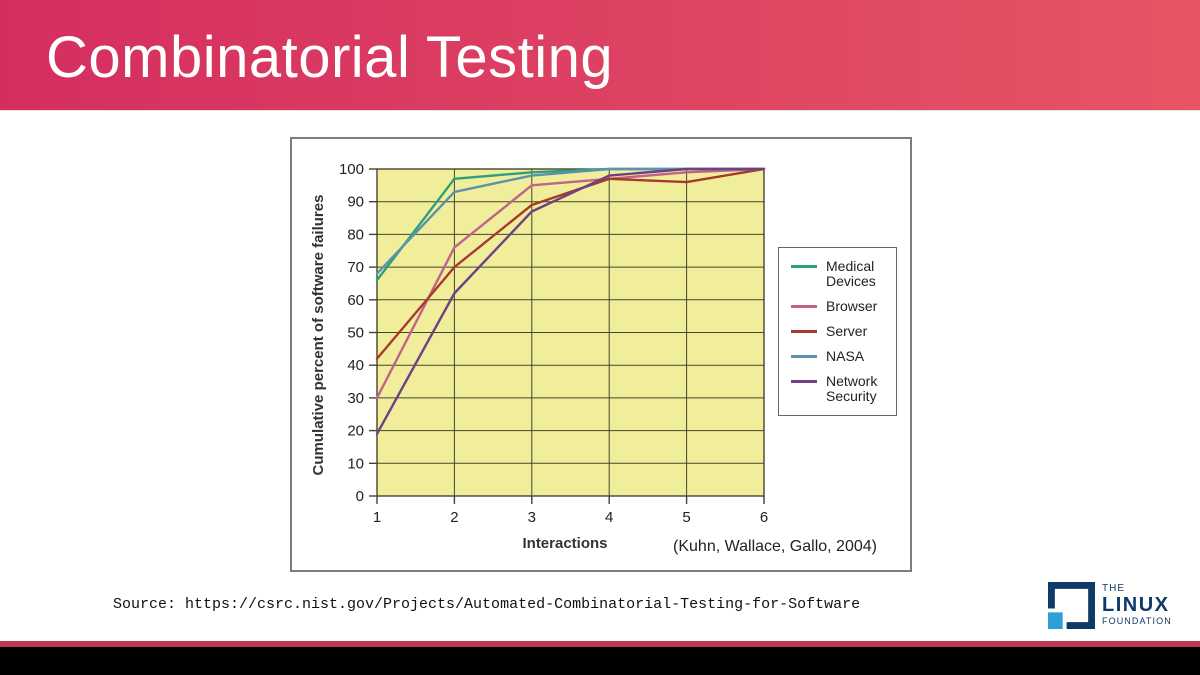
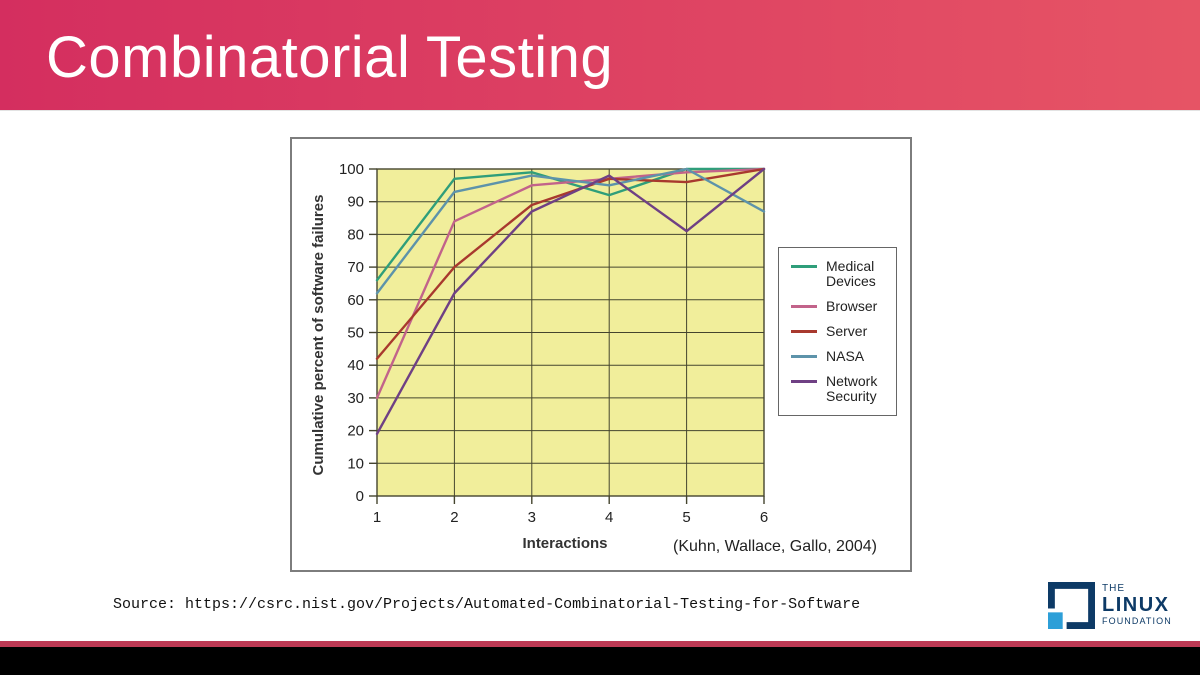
NASA/1: 68 -> 62
Browser/2: 76 -> 84
Medical Devices/4: 100 -> 92
NASA/4: 100 -> 95
Network Security/5: 100 -> 81
NASA/6: 100 -> 87
